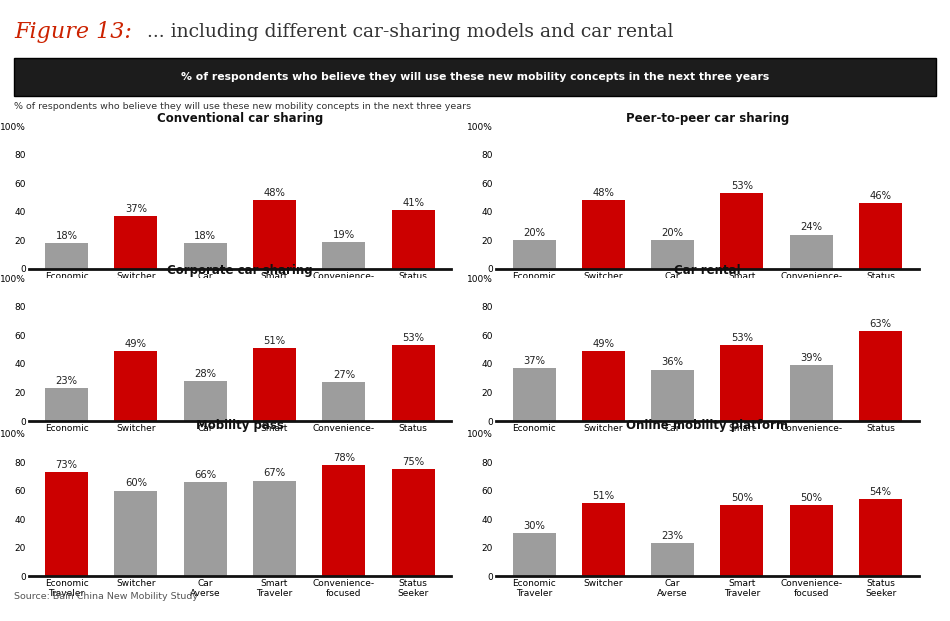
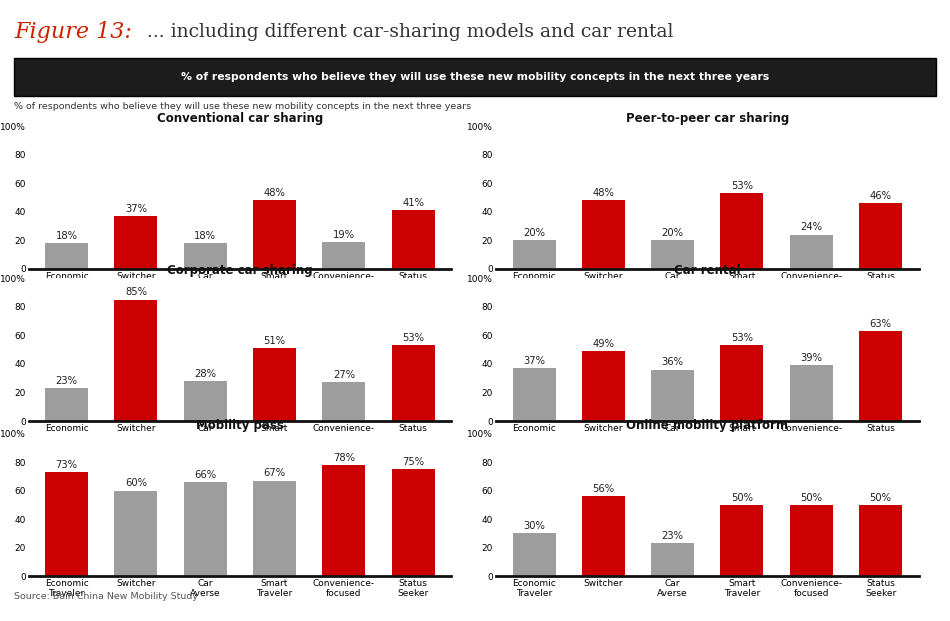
Corporate car sharing/Switcher: 49% -> 85%
Online mobility platform/Switcher: 51% -> 56%
Online mobility platform/Status Seeker: 54% -> 50%
